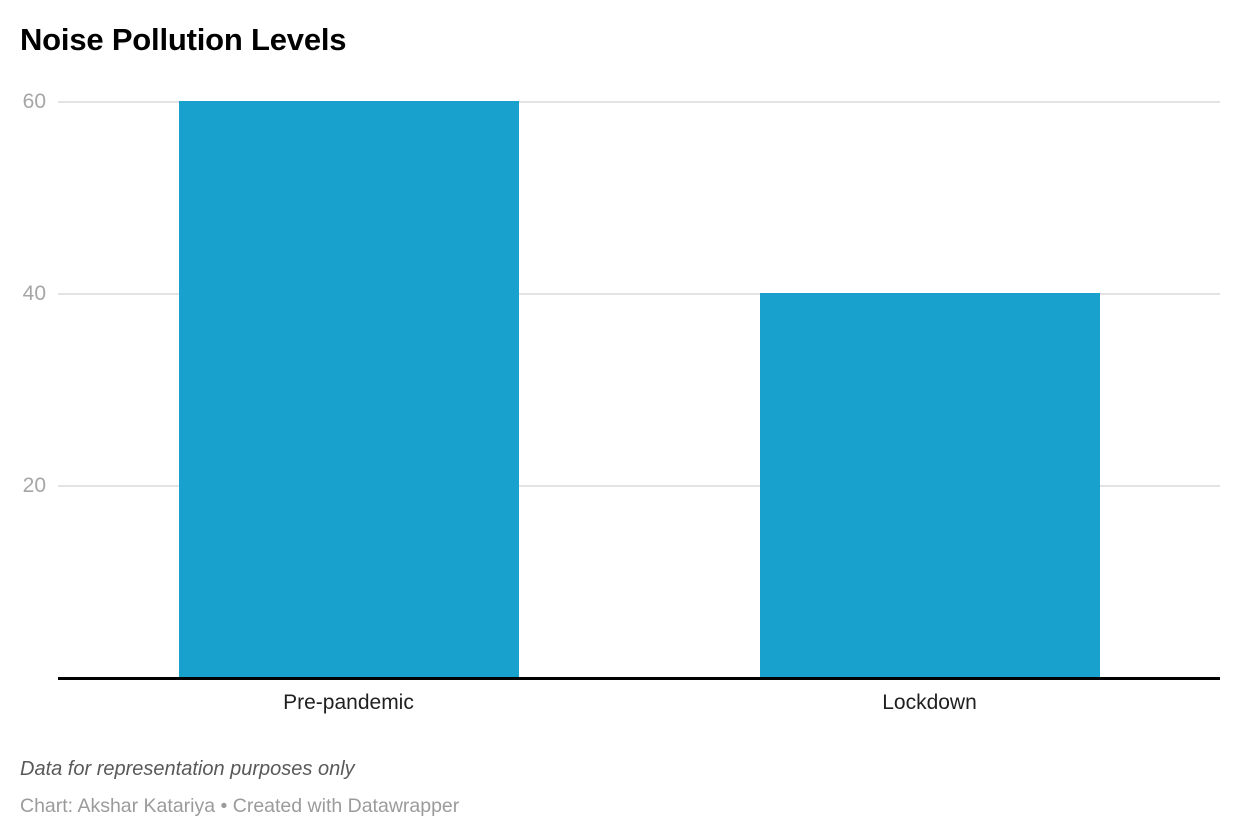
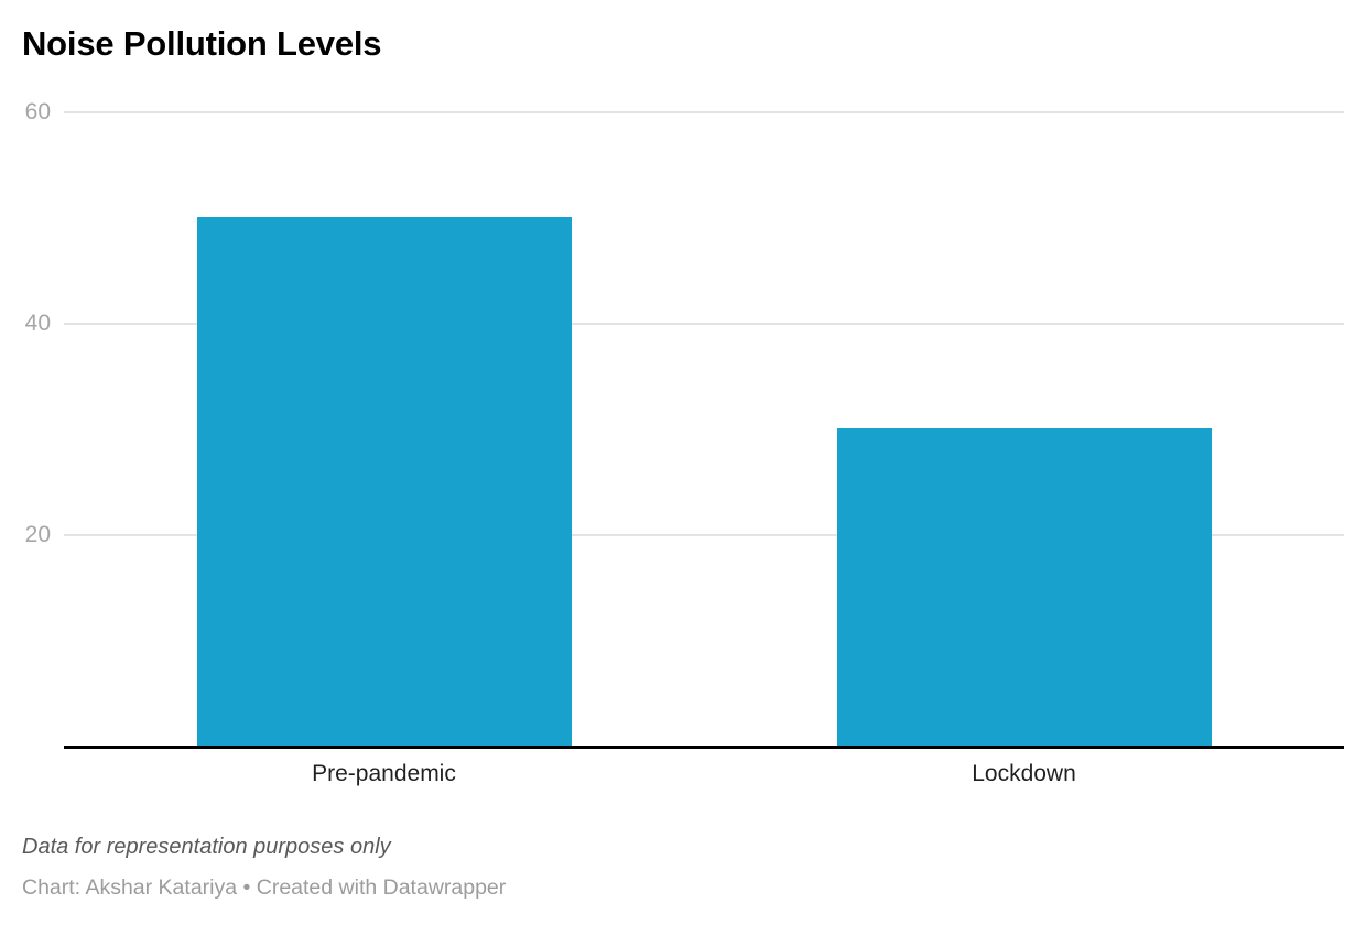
Pre-pandemic: 60 -> 50
Lockdown: 40 -> 30
